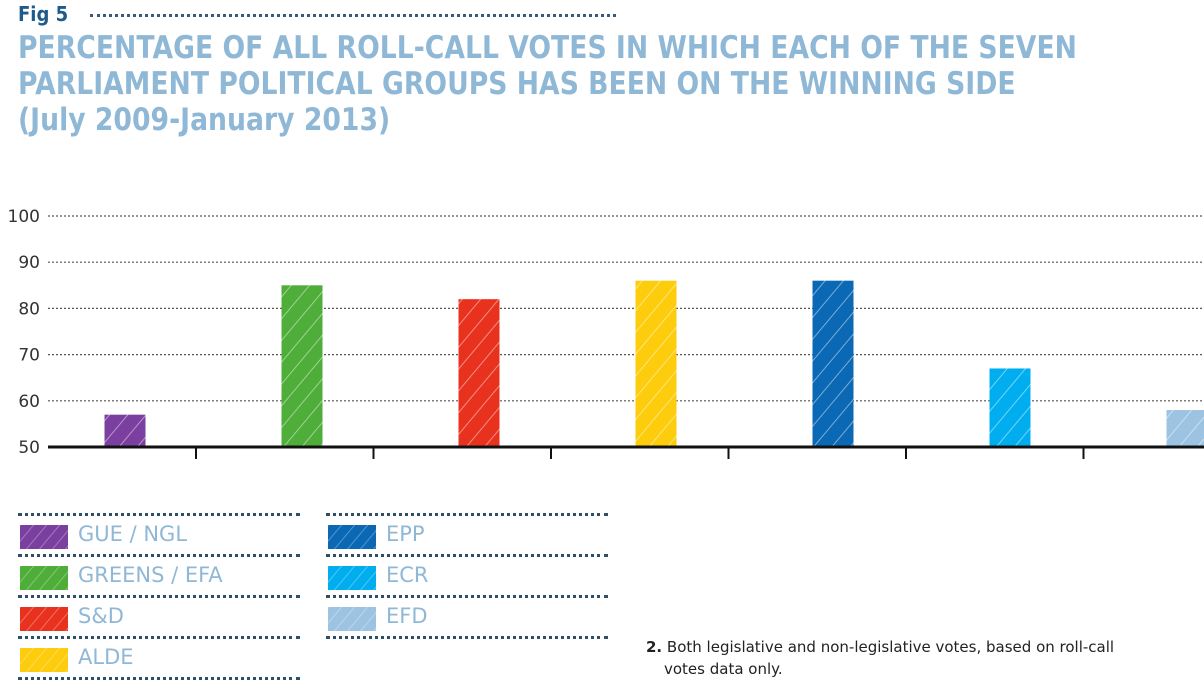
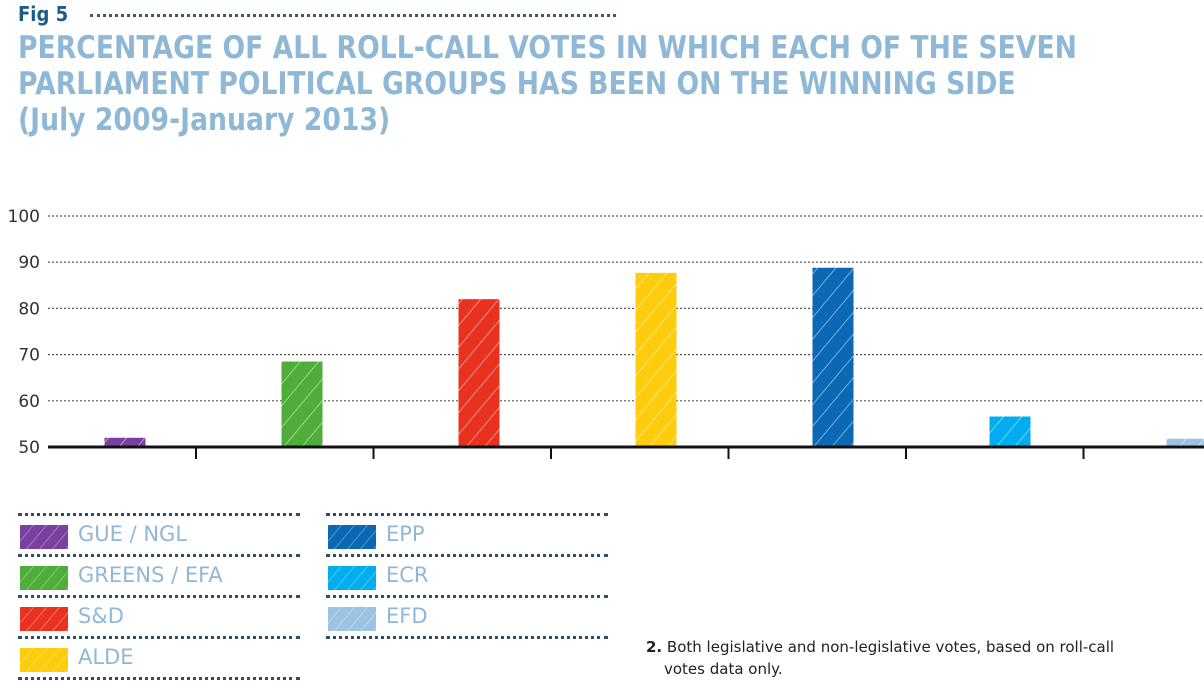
GUE / NGL: 57 -> 52
GREENS / EFA: 85 -> 68
ALDE: 86 -> 88
EPP: 86 -> 89
ECR: 67 -> 57
EFD: 58 -> 52
